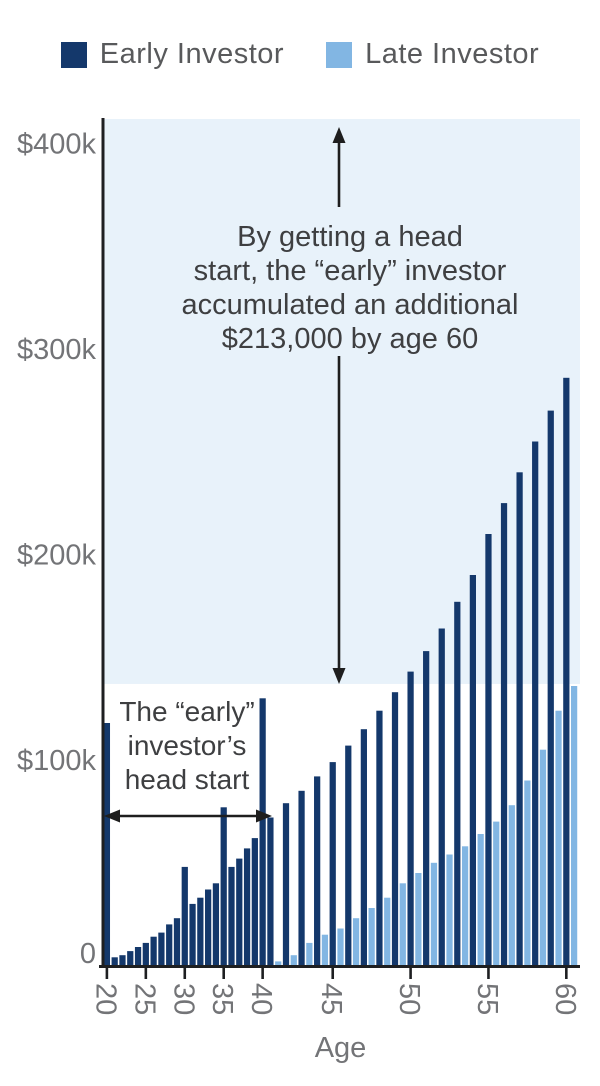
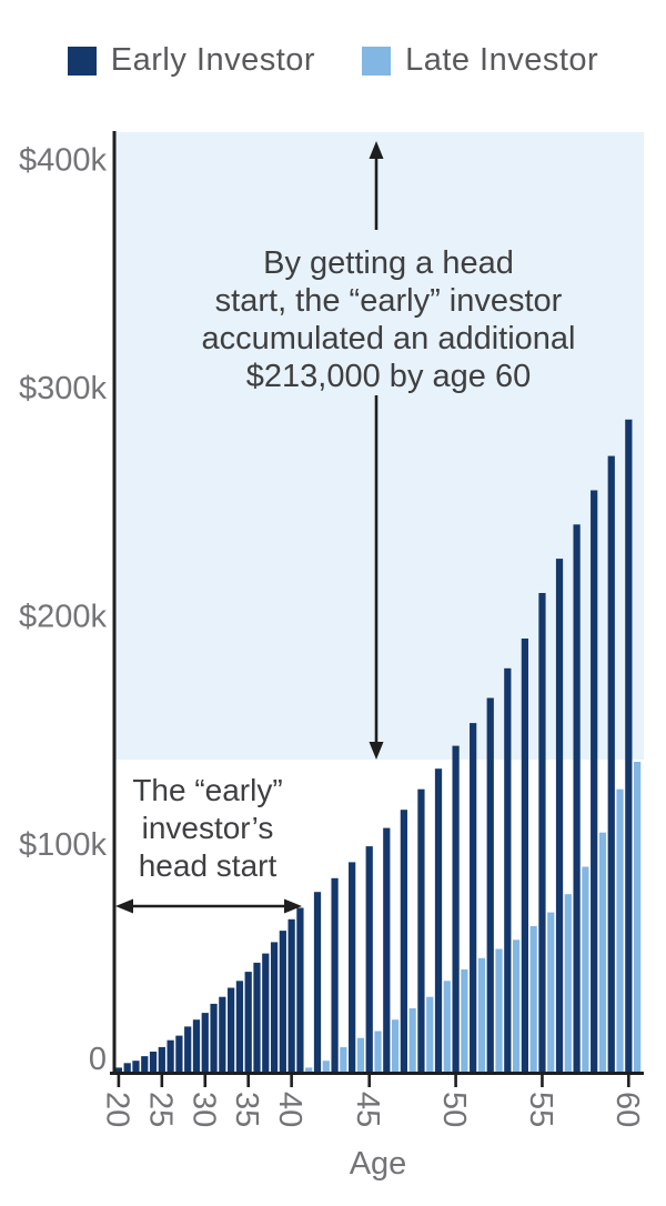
Early Investor/20: $118k -> $2k
Early Investor/30: $48k -> $26k
Early Investor/35: $77k -> $44k
Early Investor/40: $130k -> $67k
